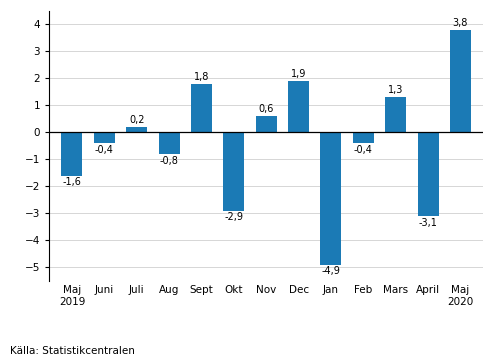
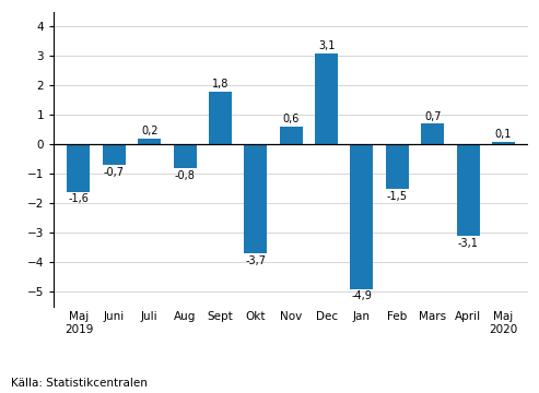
Juni: -0,4 -> -0,7
Okt: -2,9 -> -3,7
Dec: 1,9 -> 3,1
Feb: -0,4 -> -1,5
Mars: 1,3 -> 0,7
Maj 2020: 3,8 -> 0,1
